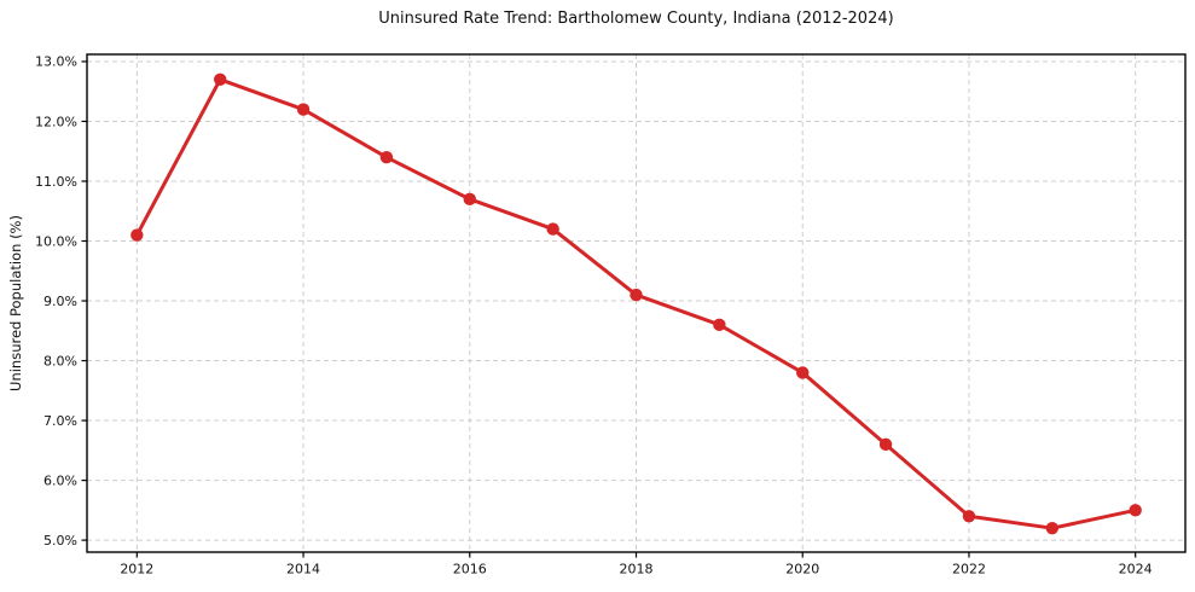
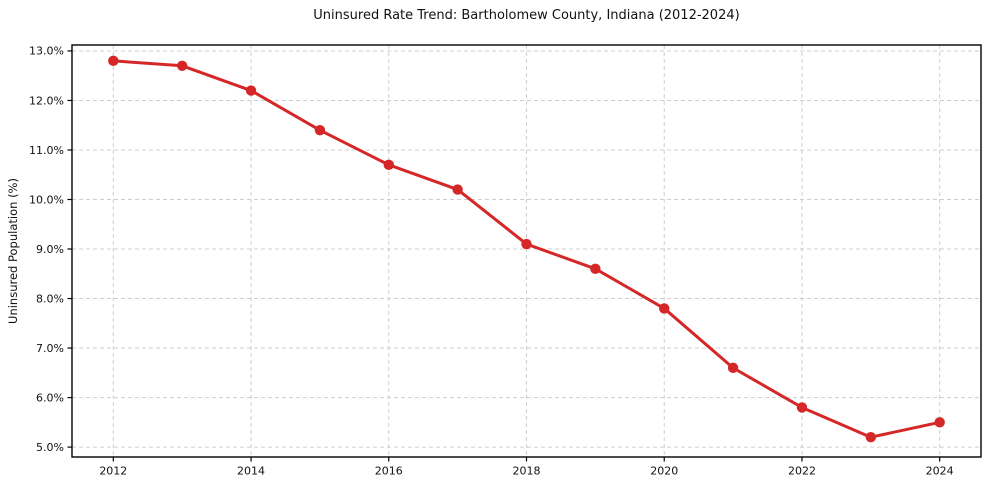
2012: 10.1% -> 12.8%
2022: 5.4% -> 5.8%
